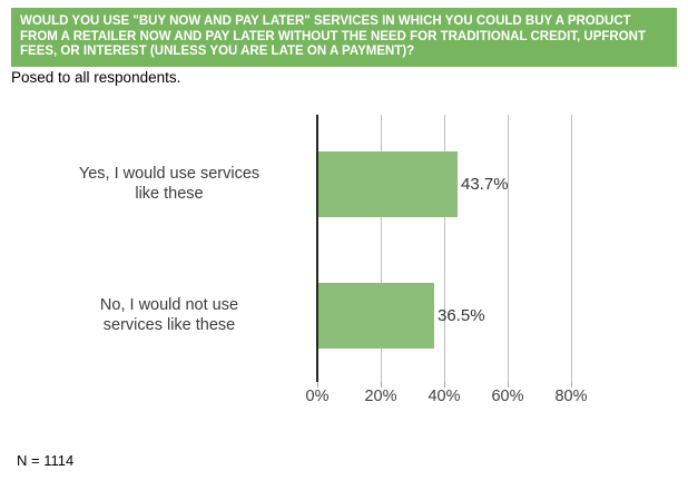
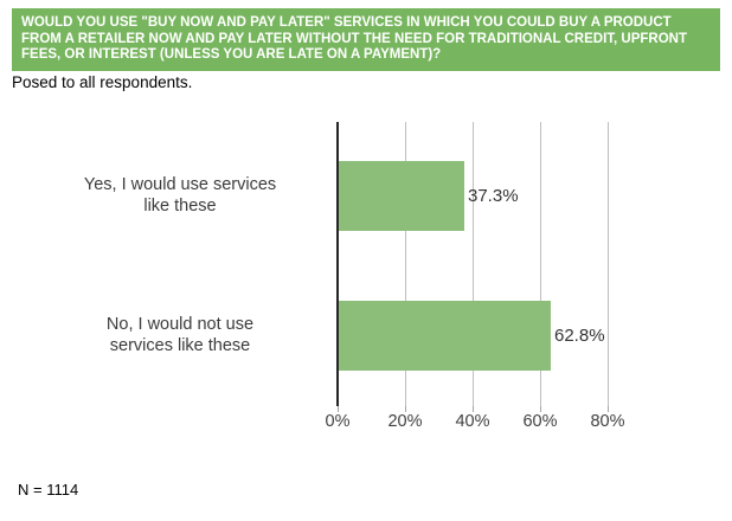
Yes, I would use services like these: 43.7% -> 37.3%
No, I would not use services like these: 36.5% -> 62.8%
